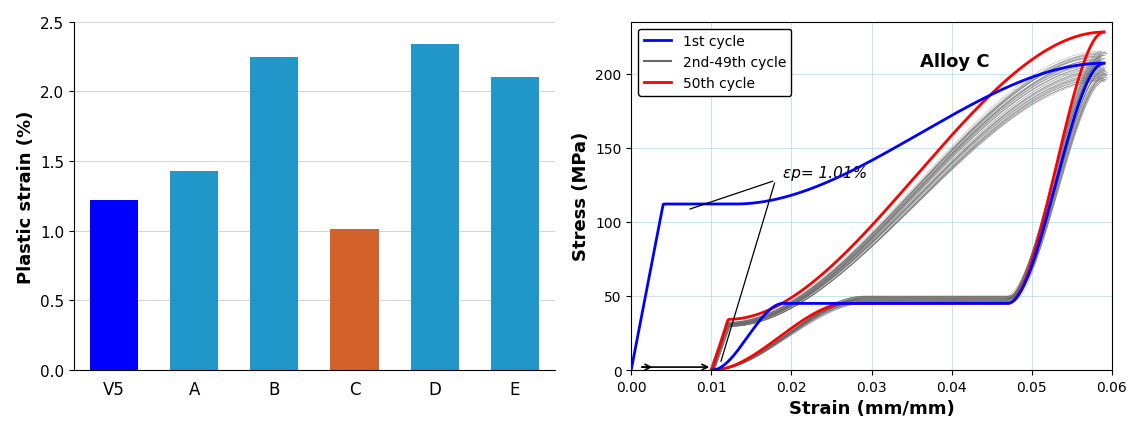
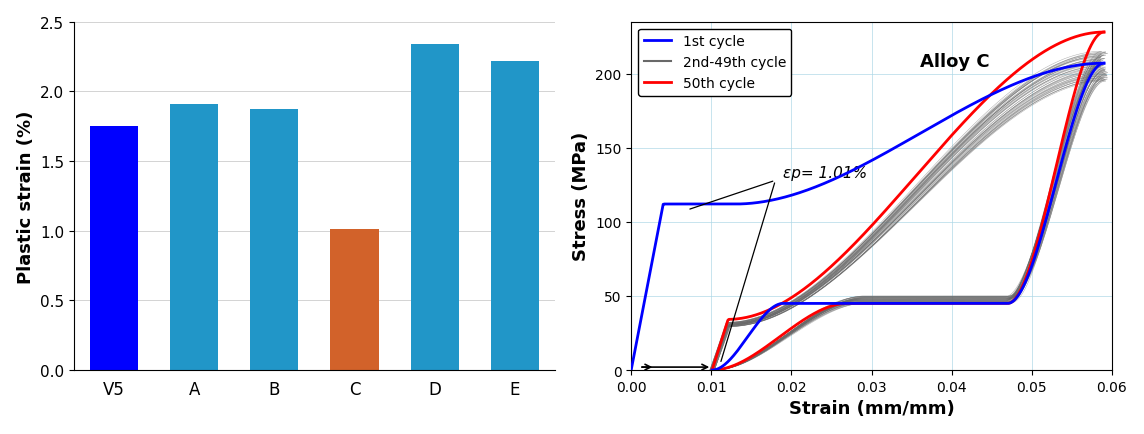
V5: 1.22 -> 1.75
A: 1.43 -> 1.91
B: 2.25 -> 1.87
E: 2.10 -> 2.22
